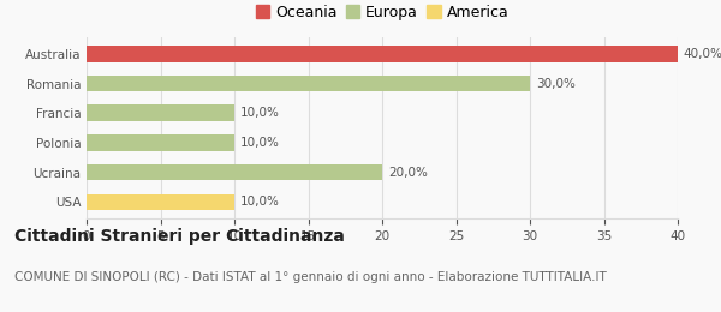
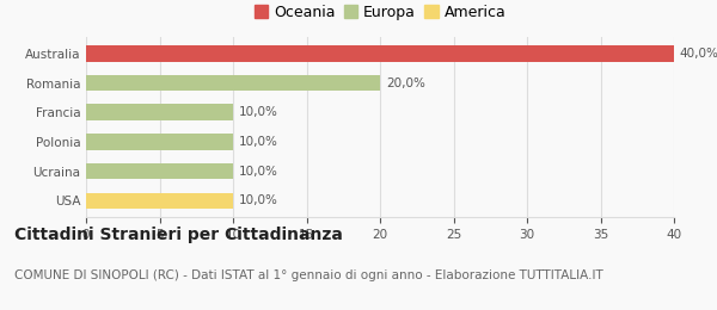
Romania: 30,0% -> 20,0%
Ucraina: 20,0% -> 10,0%
